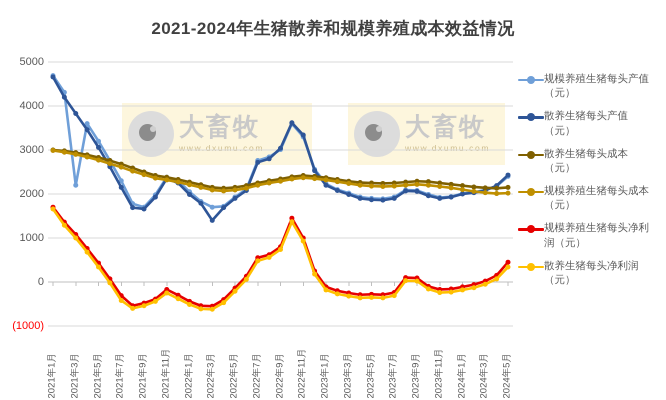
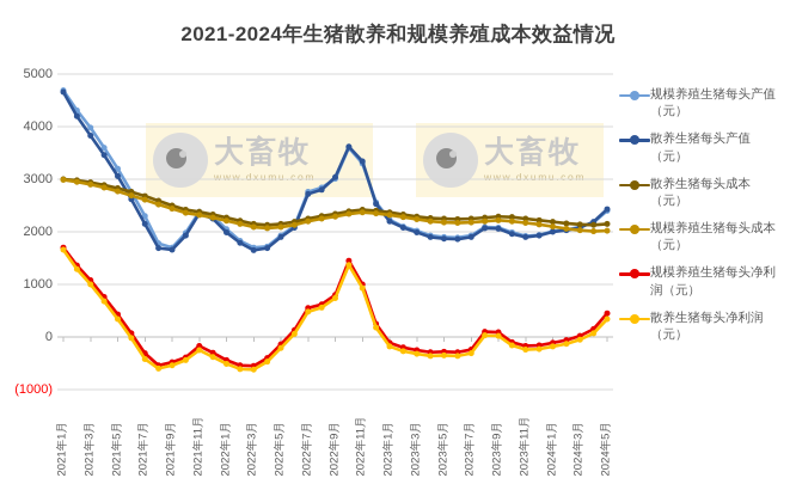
规模养殖生猪每头产值（元）/2021年3月: 2200 -> 4000
散养生猪每头产值（元）/2022年3月: 1400 -> 1600
